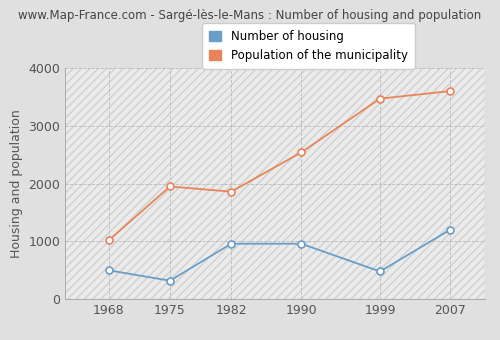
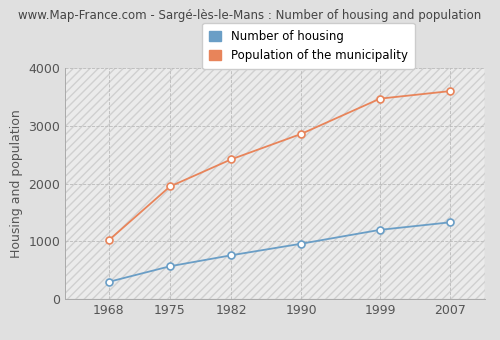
Number of housing/1968: 500 -> 300
Number of housing/1975: 320 -> 570
Number of housing/1982: 960 -> 760
Population of the municipality/1982: 1860 -> 2420
Population of the municipality/1990: 2540 -> 2860
Number of housing/1999: 480 -> 1200
Number of housing/2007: 1200 -> 1330
